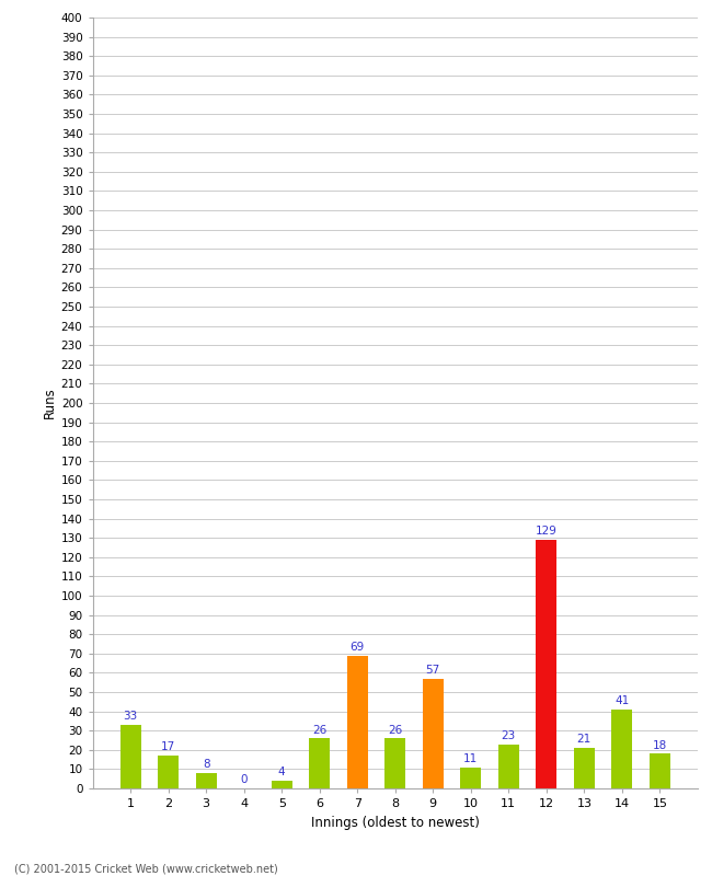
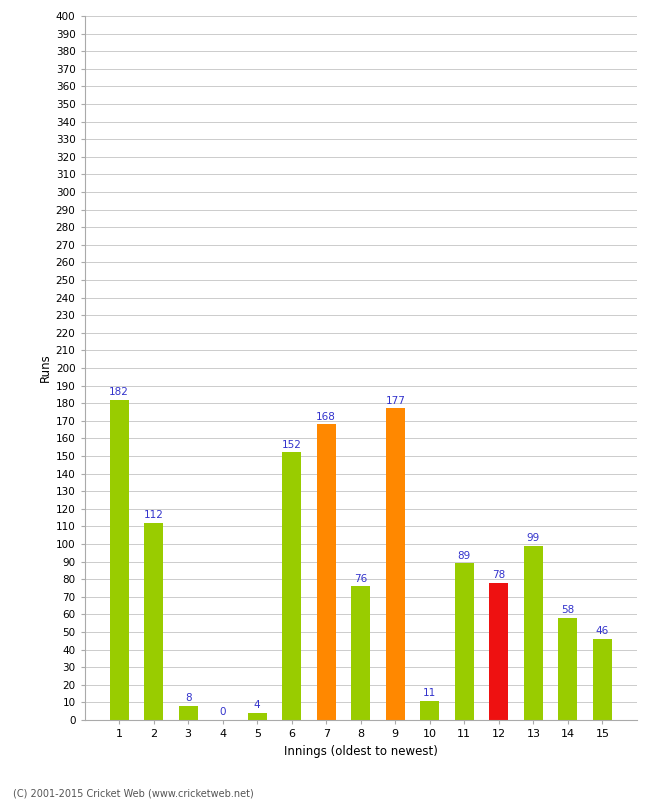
1: 33 -> 182
2: 17 -> 112
6: 26 -> 152
7: 69 -> 168
8: 26 -> 76
9: 57 -> 177
11: 23 -> 89
12: 129 -> 78
13: 21 -> 99
14: 41 -> 58
15: 18 -> 46
